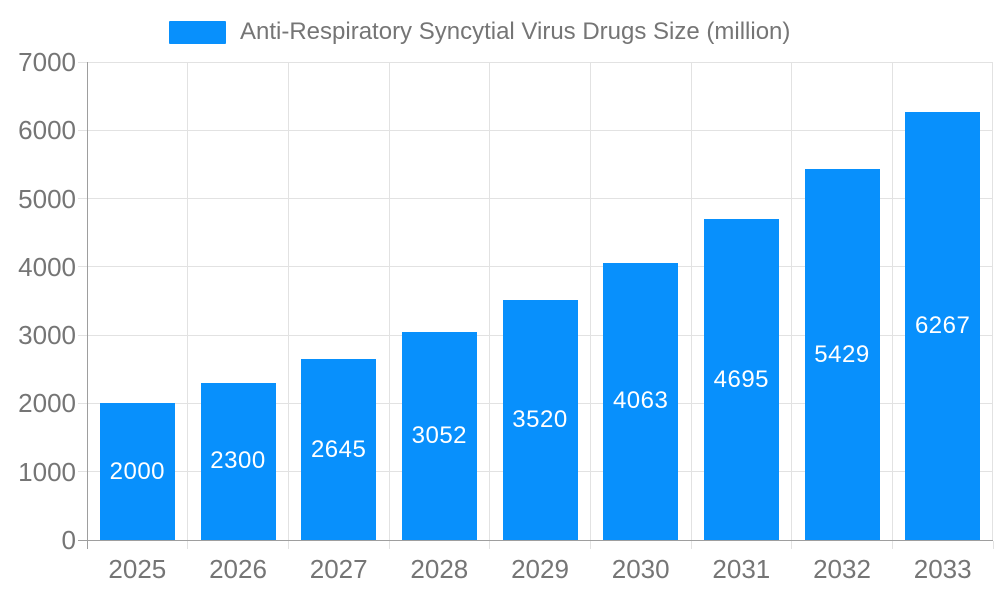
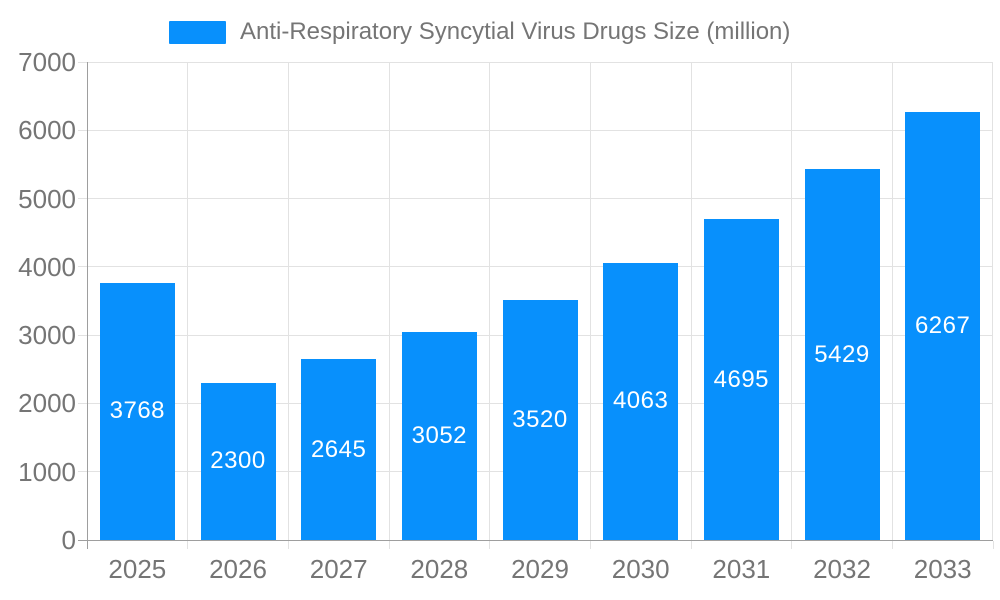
2025: 2000 -> 3768
